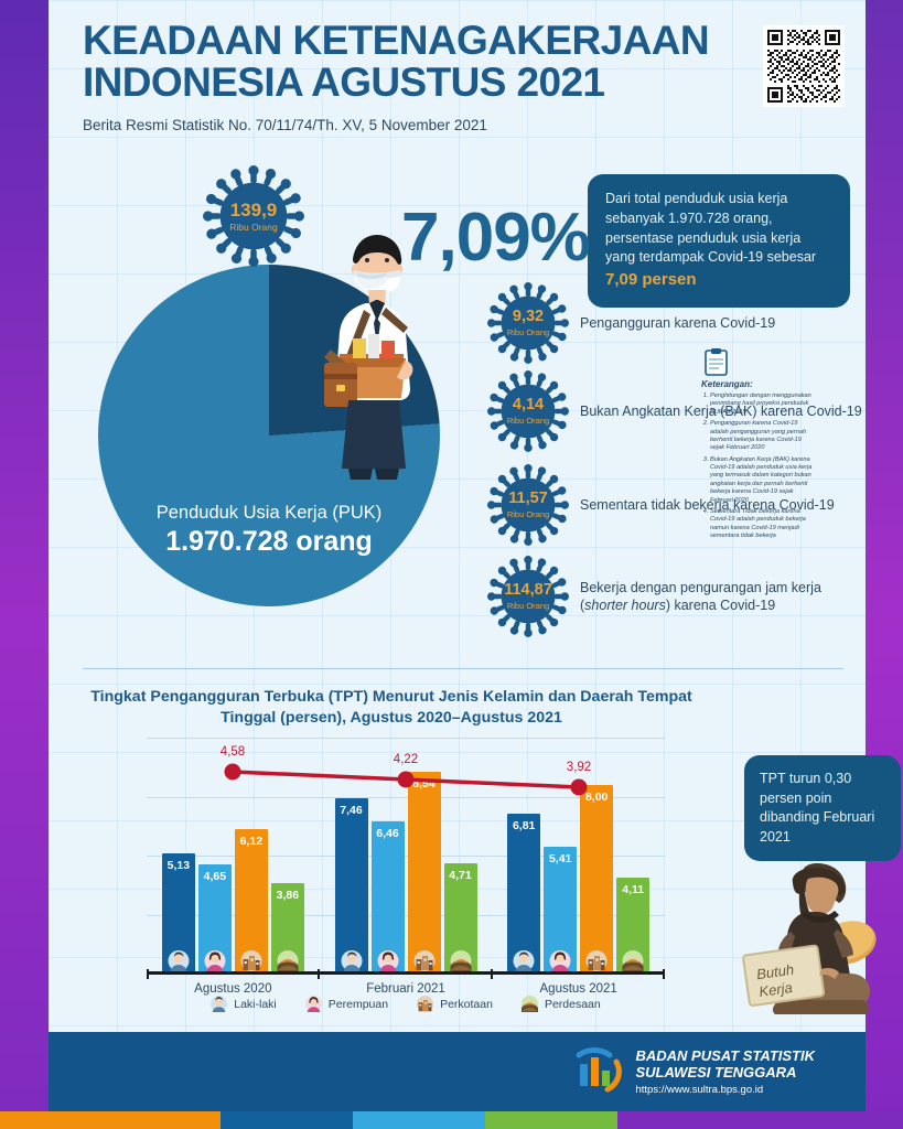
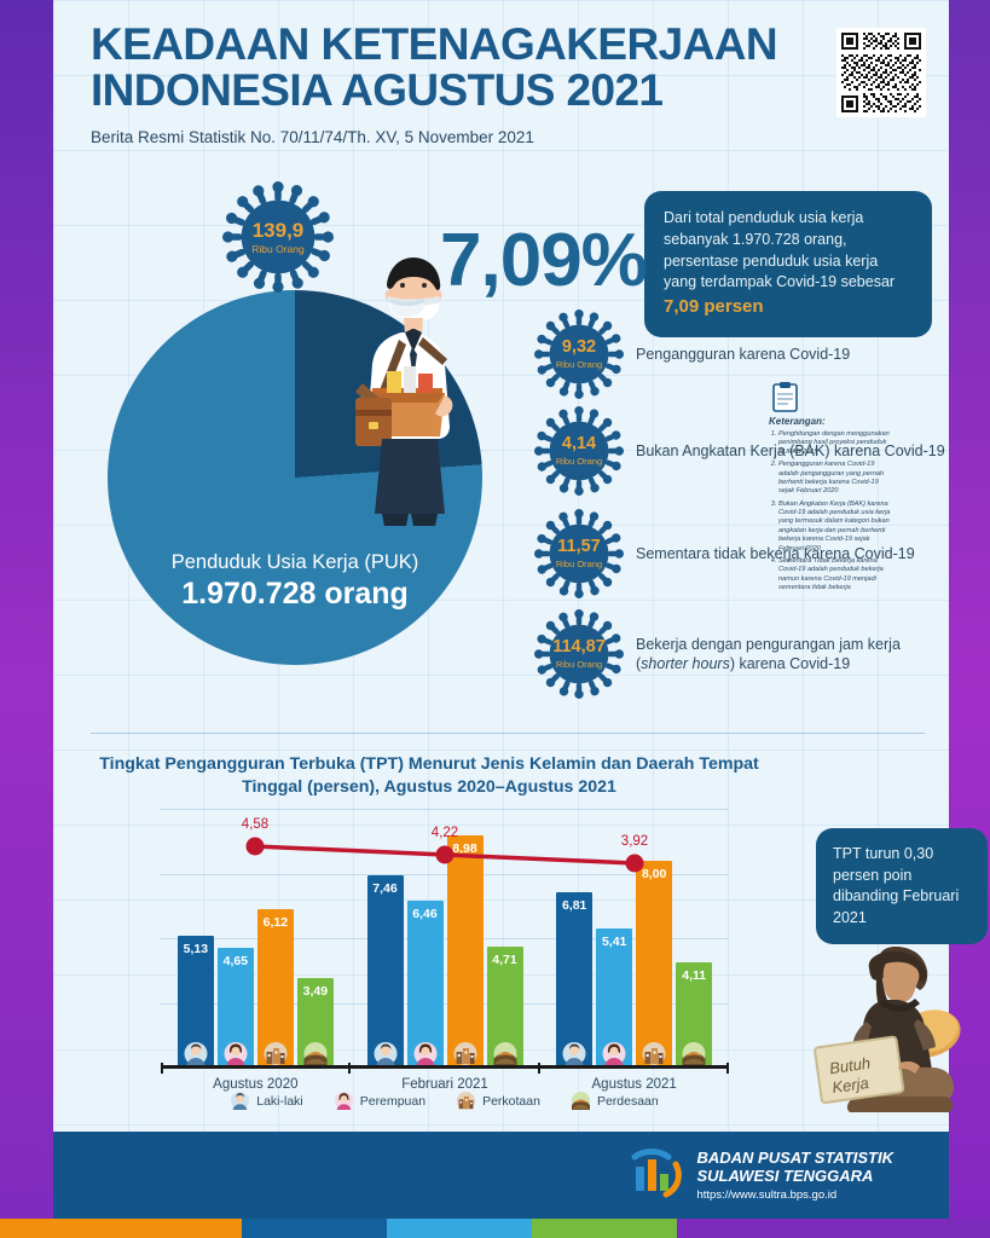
Perdesaan/Agustus 2020: 3,86 -> 3,49
Perkotaan/Februari 2021: 8,54 -> 8,98
